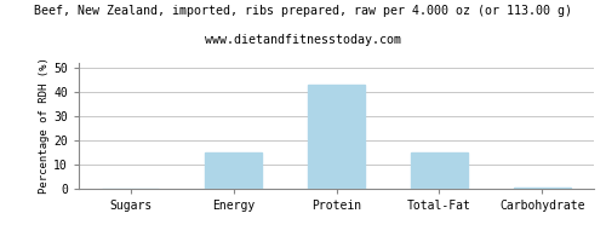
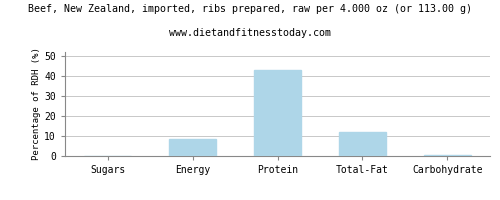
Energy: 15.0 -> 8.5
Total-Fat: 15.0 -> 12.0
